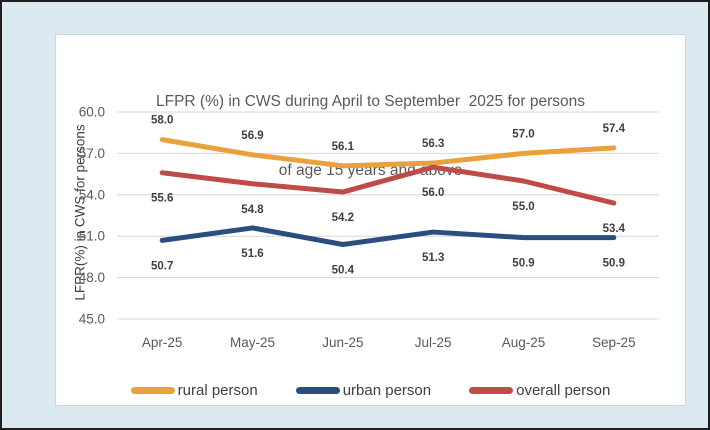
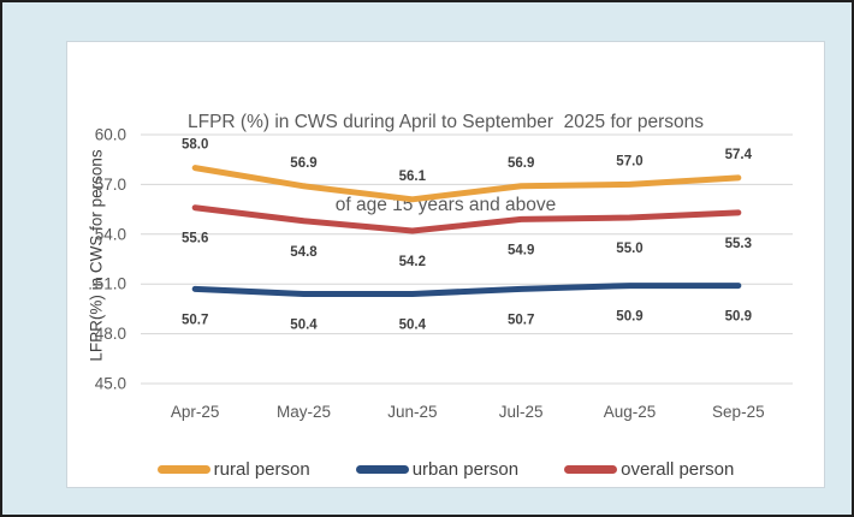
urban person/May-25: 51.6 -> 50.4
rural person/Jul-25: 56.3 -> 56.9
urban person/Jul-25: 51.3 -> 50.7
overall person/Jul-25: 56.0 -> 54.9
overall person/Sep-25: 53.4 -> 55.3
